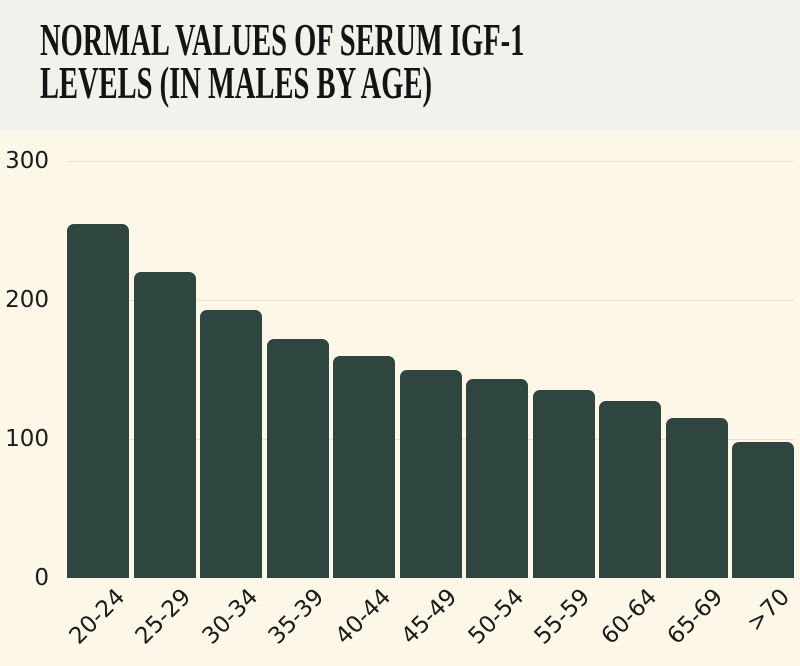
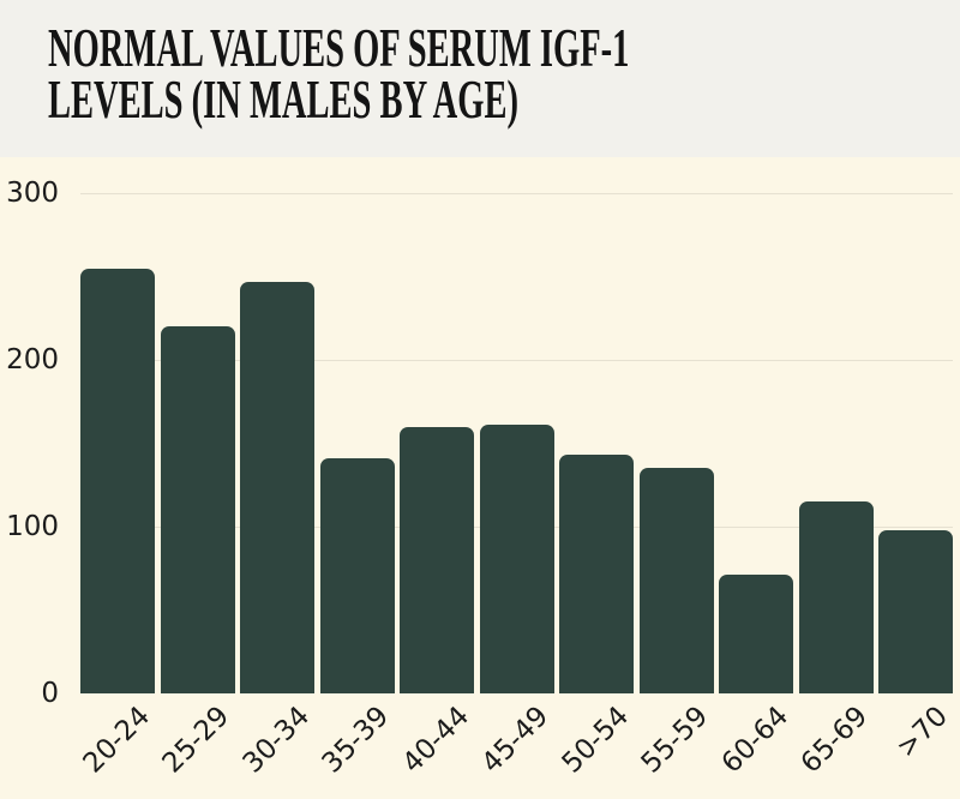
30-34: 193 -> 247
35-39: 172 -> 141
45-49: 150 -> 161
60-64: 127 -> 71
